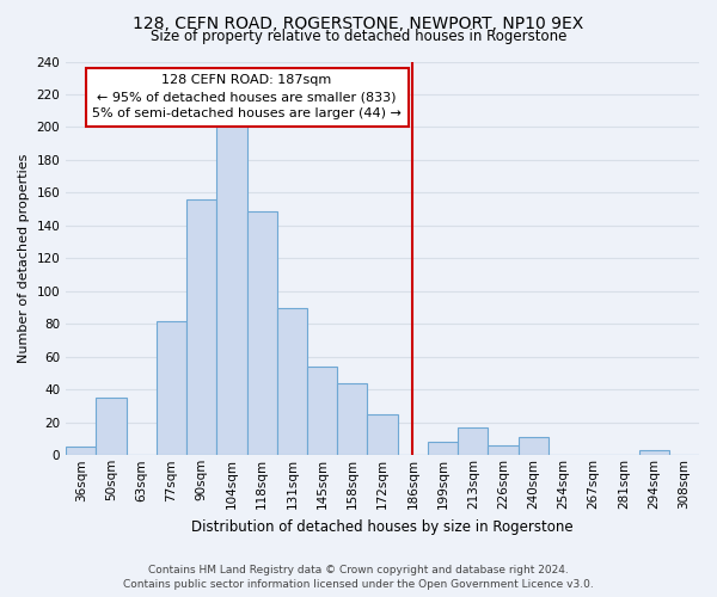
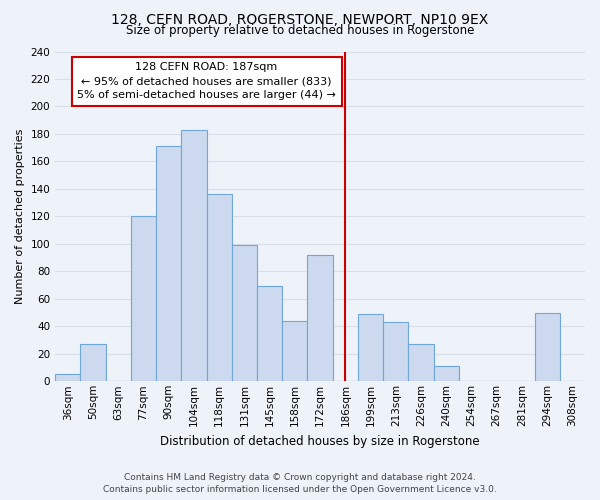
50sqm: 35 -> 27
77sqm: 82 -> 120
90sqm: 156 -> 171
104sqm: 201 -> 183
118sqm: 149 -> 136
131sqm: 90 -> 99
145sqm: 54 -> 69
172sqm: 25 -> 92
199sqm: 8 -> 49
213sqm: 17 -> 43
226sqm: 6 -> 27
294sqm: 3 -> 50
